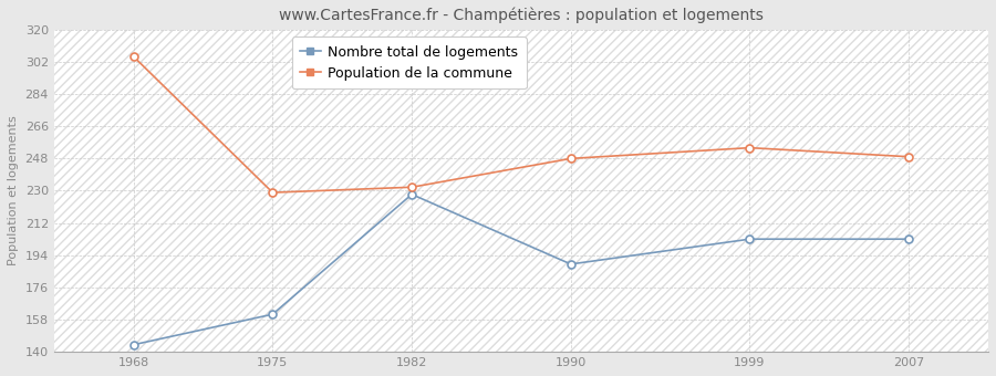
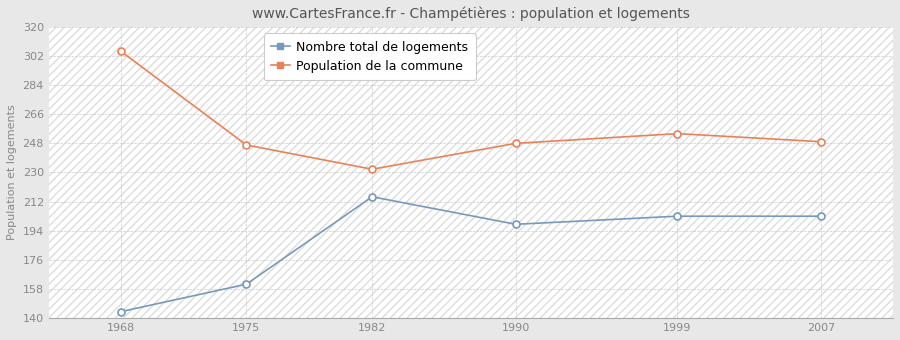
Population de la commune/1975: 229 -> 247
Nombre total de logements/1982: 228 -> 215
Nombre total de logements/1990: 189 -> 198
